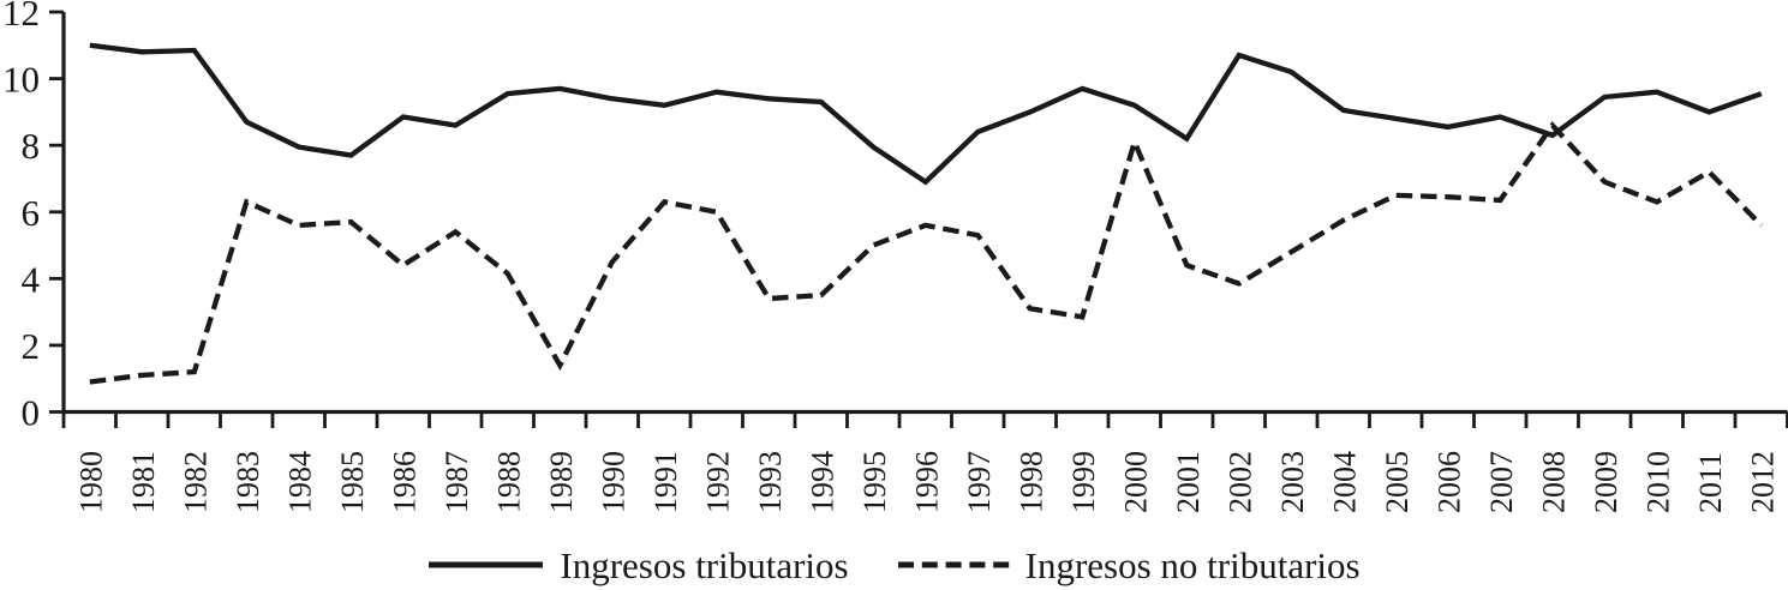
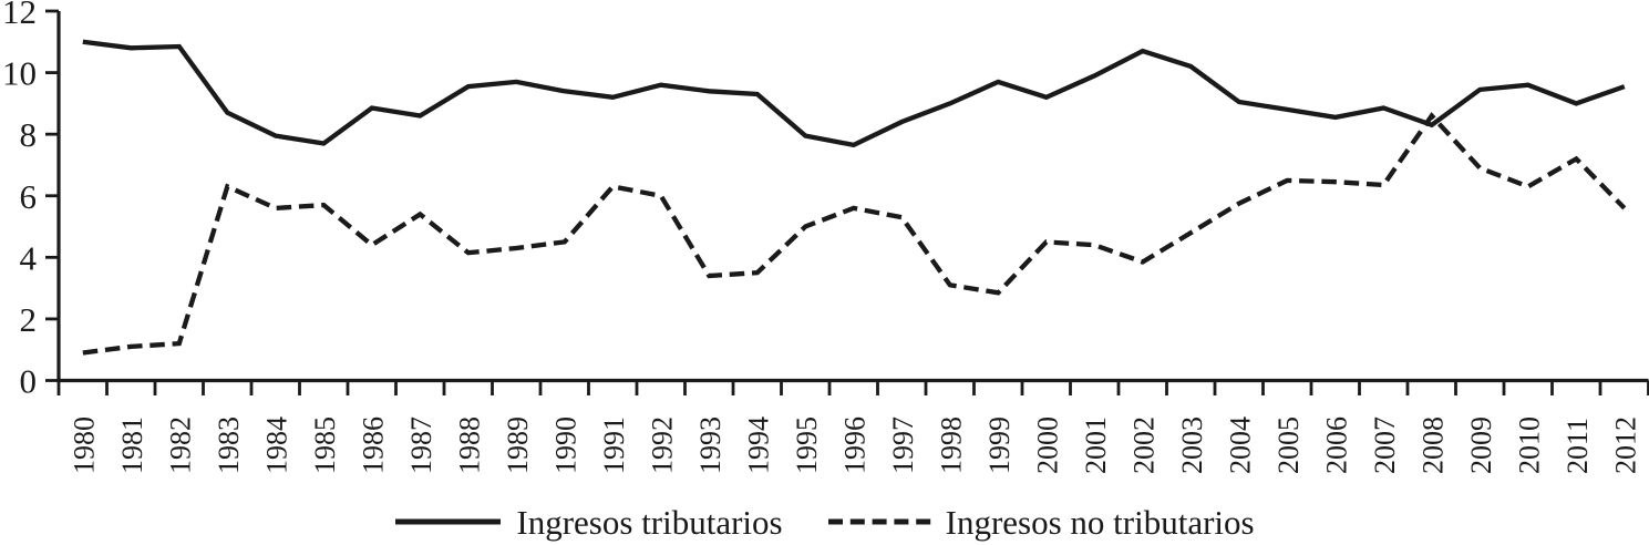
Ingresos no tributarios/1989: 1.4 -> 4.3
Ingresos tributarios/1996: 6.9 -> 7.7
Ingresos no tributarios/2000: 8.1 -> 4.5
Ingresos tributarios/2001: 8.2 -> 9.9
